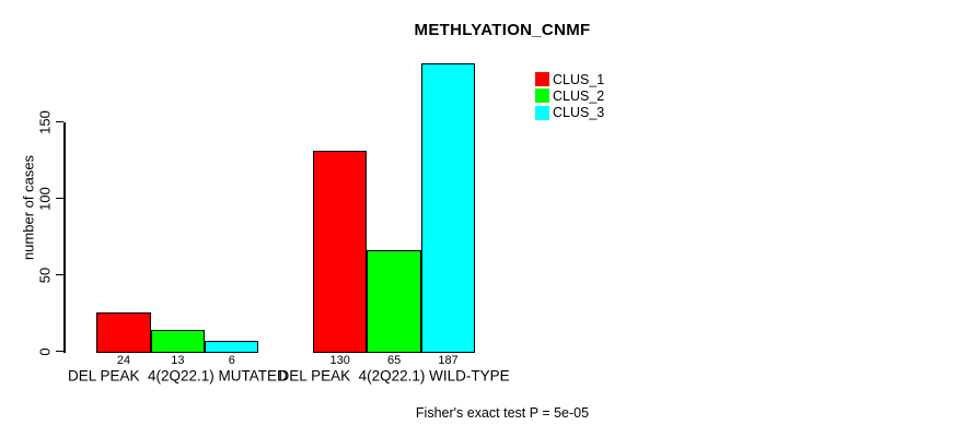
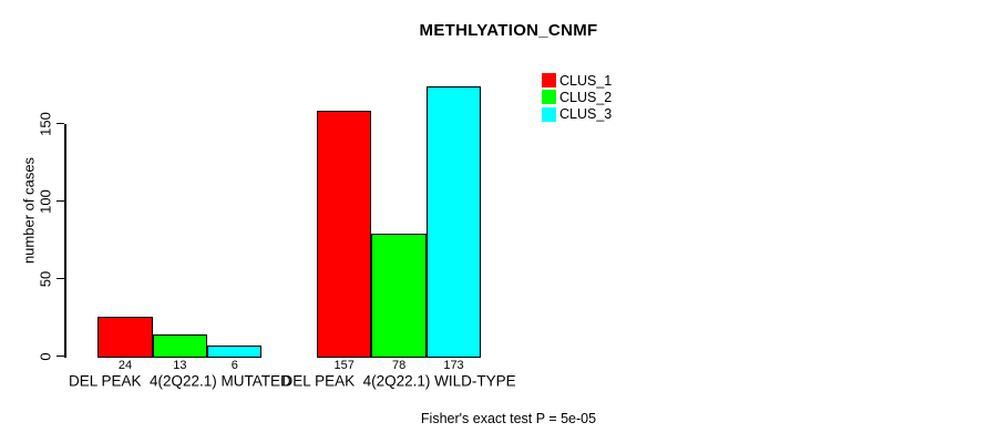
CLUS_1/DEL PEAK 4(2Q22.1) WILD-TYPE: 130 -> 157
CLUS_2/DEL PEAK 4(2Q22.1) WILD-TYPE: 65 -> 78
CLUS_3/DEL PEAK 4(2Q22.1) WILD-TYPE: 187 -> 173
